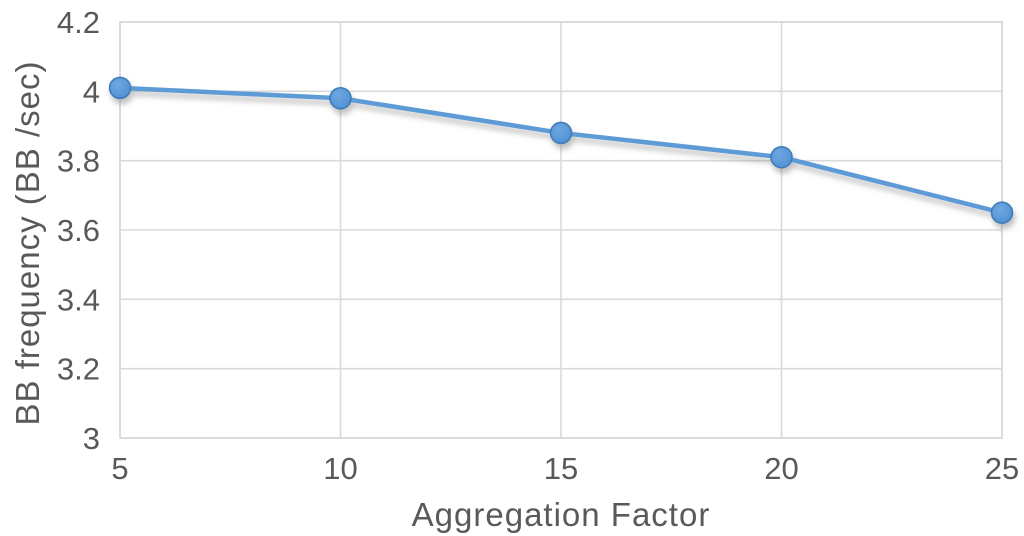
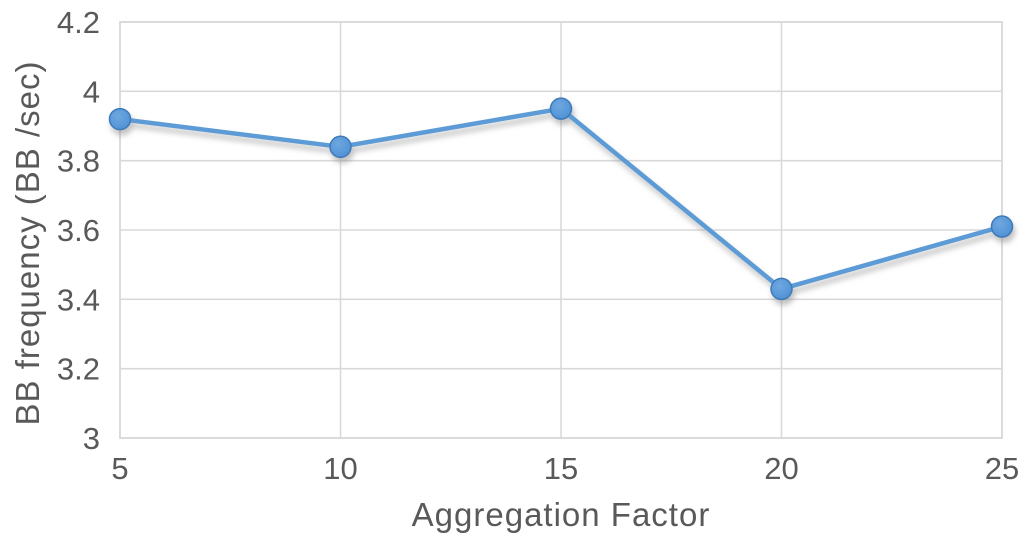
5: 4.01 -> 3.92
10: 3.98 -> 3.84
15: 3.88 -> 3.95
20: 3.81 -> 3.43
25: 3.65 -> 3.61
